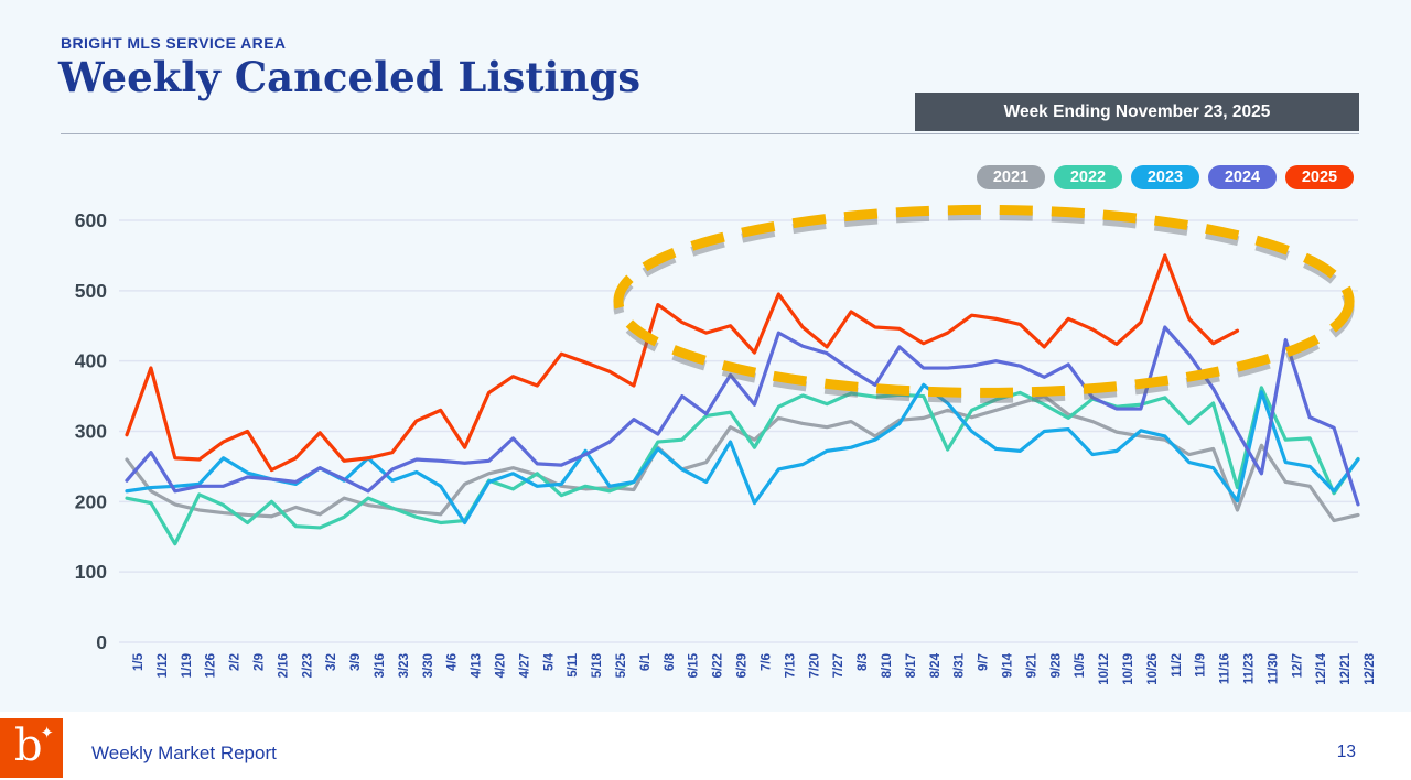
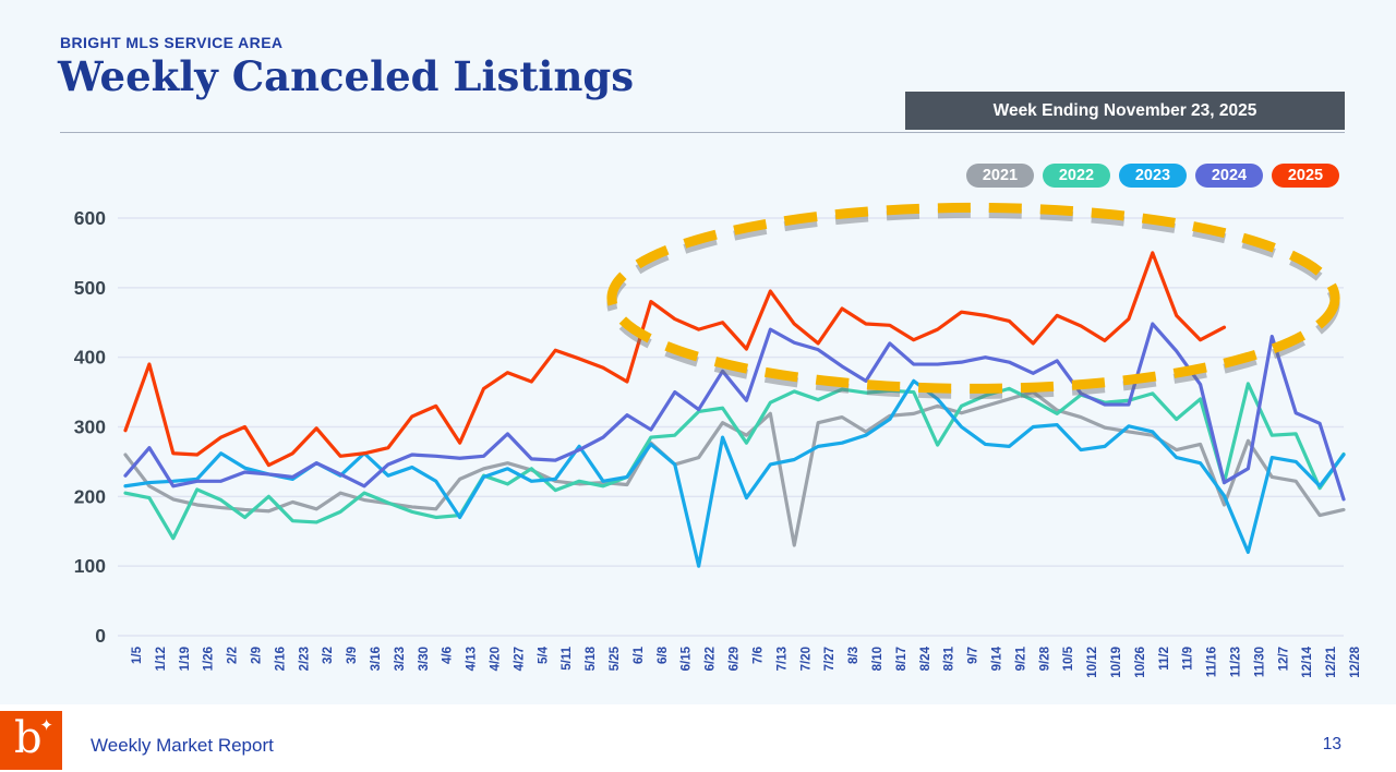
2023/6/22: 230 -> 100
2021/7/20: 310 -> 130
2024/11/23: 300 -> 220
2023/11/30: 360 -> 120
